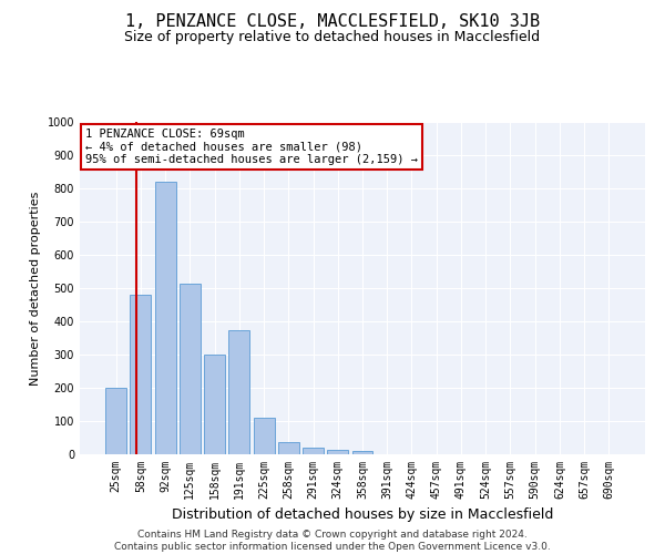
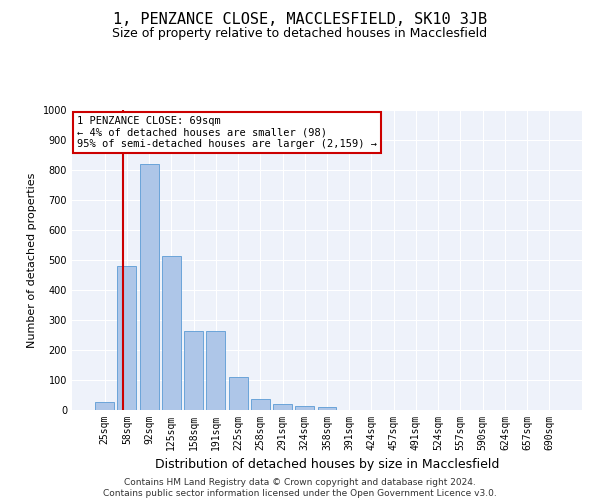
25sqm: 200 -> 28
158sqm: 300 -> 265
191sqm: 375 -> 265
